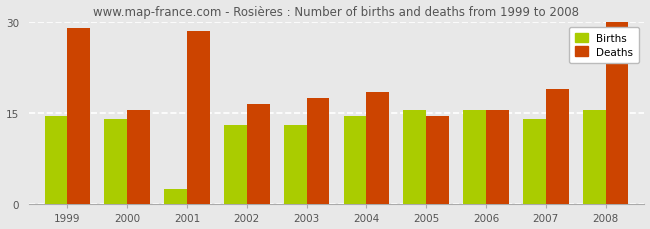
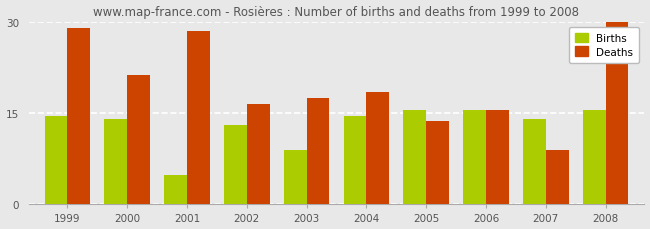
Deaths/2000: 15.5 -> 21.2
Births/2001: 2.5 -> 4.8
Births/2003: 13.0 -> 9.0
Deaths/2005: 14.5 -> 13.6
Deaths/2007: 19.0 -> 9.0
